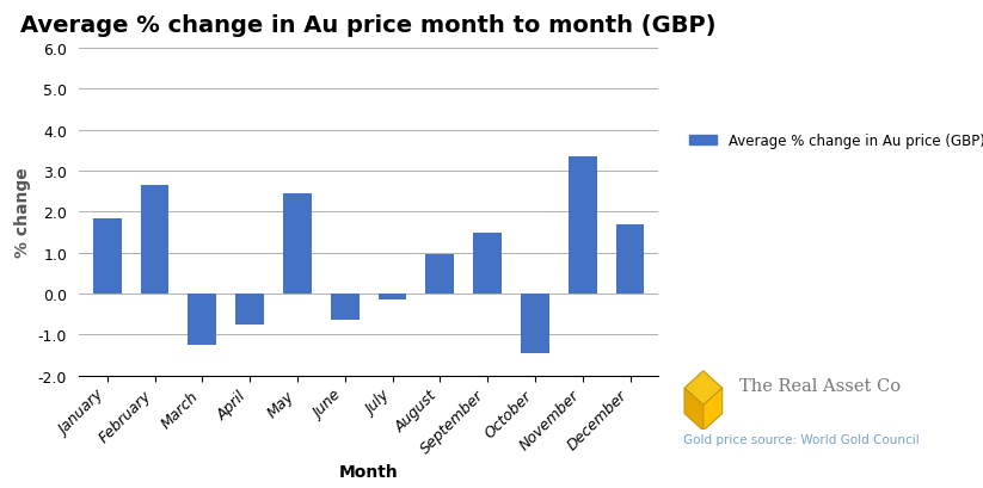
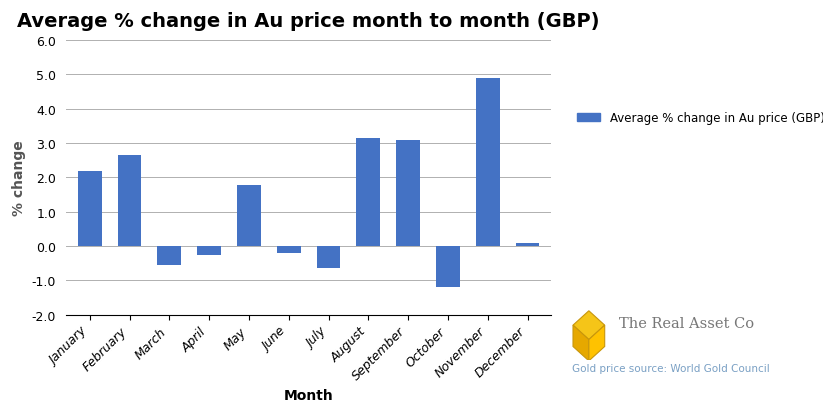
January: 1.85 -> 2.18
March: -1.25 -> -0.55
April: -0.75 -> -0.25
May: 2.45 -> 1.78
June: -0.65 -> -0.20
July: -0.15 -> -0.65
August: 0.95 -> 3.15
September: 1.50 -> 3.08
October: -1.45 -> -1.20
November: 3.35 -> 4.88
December: 1.70 -> 0.10
